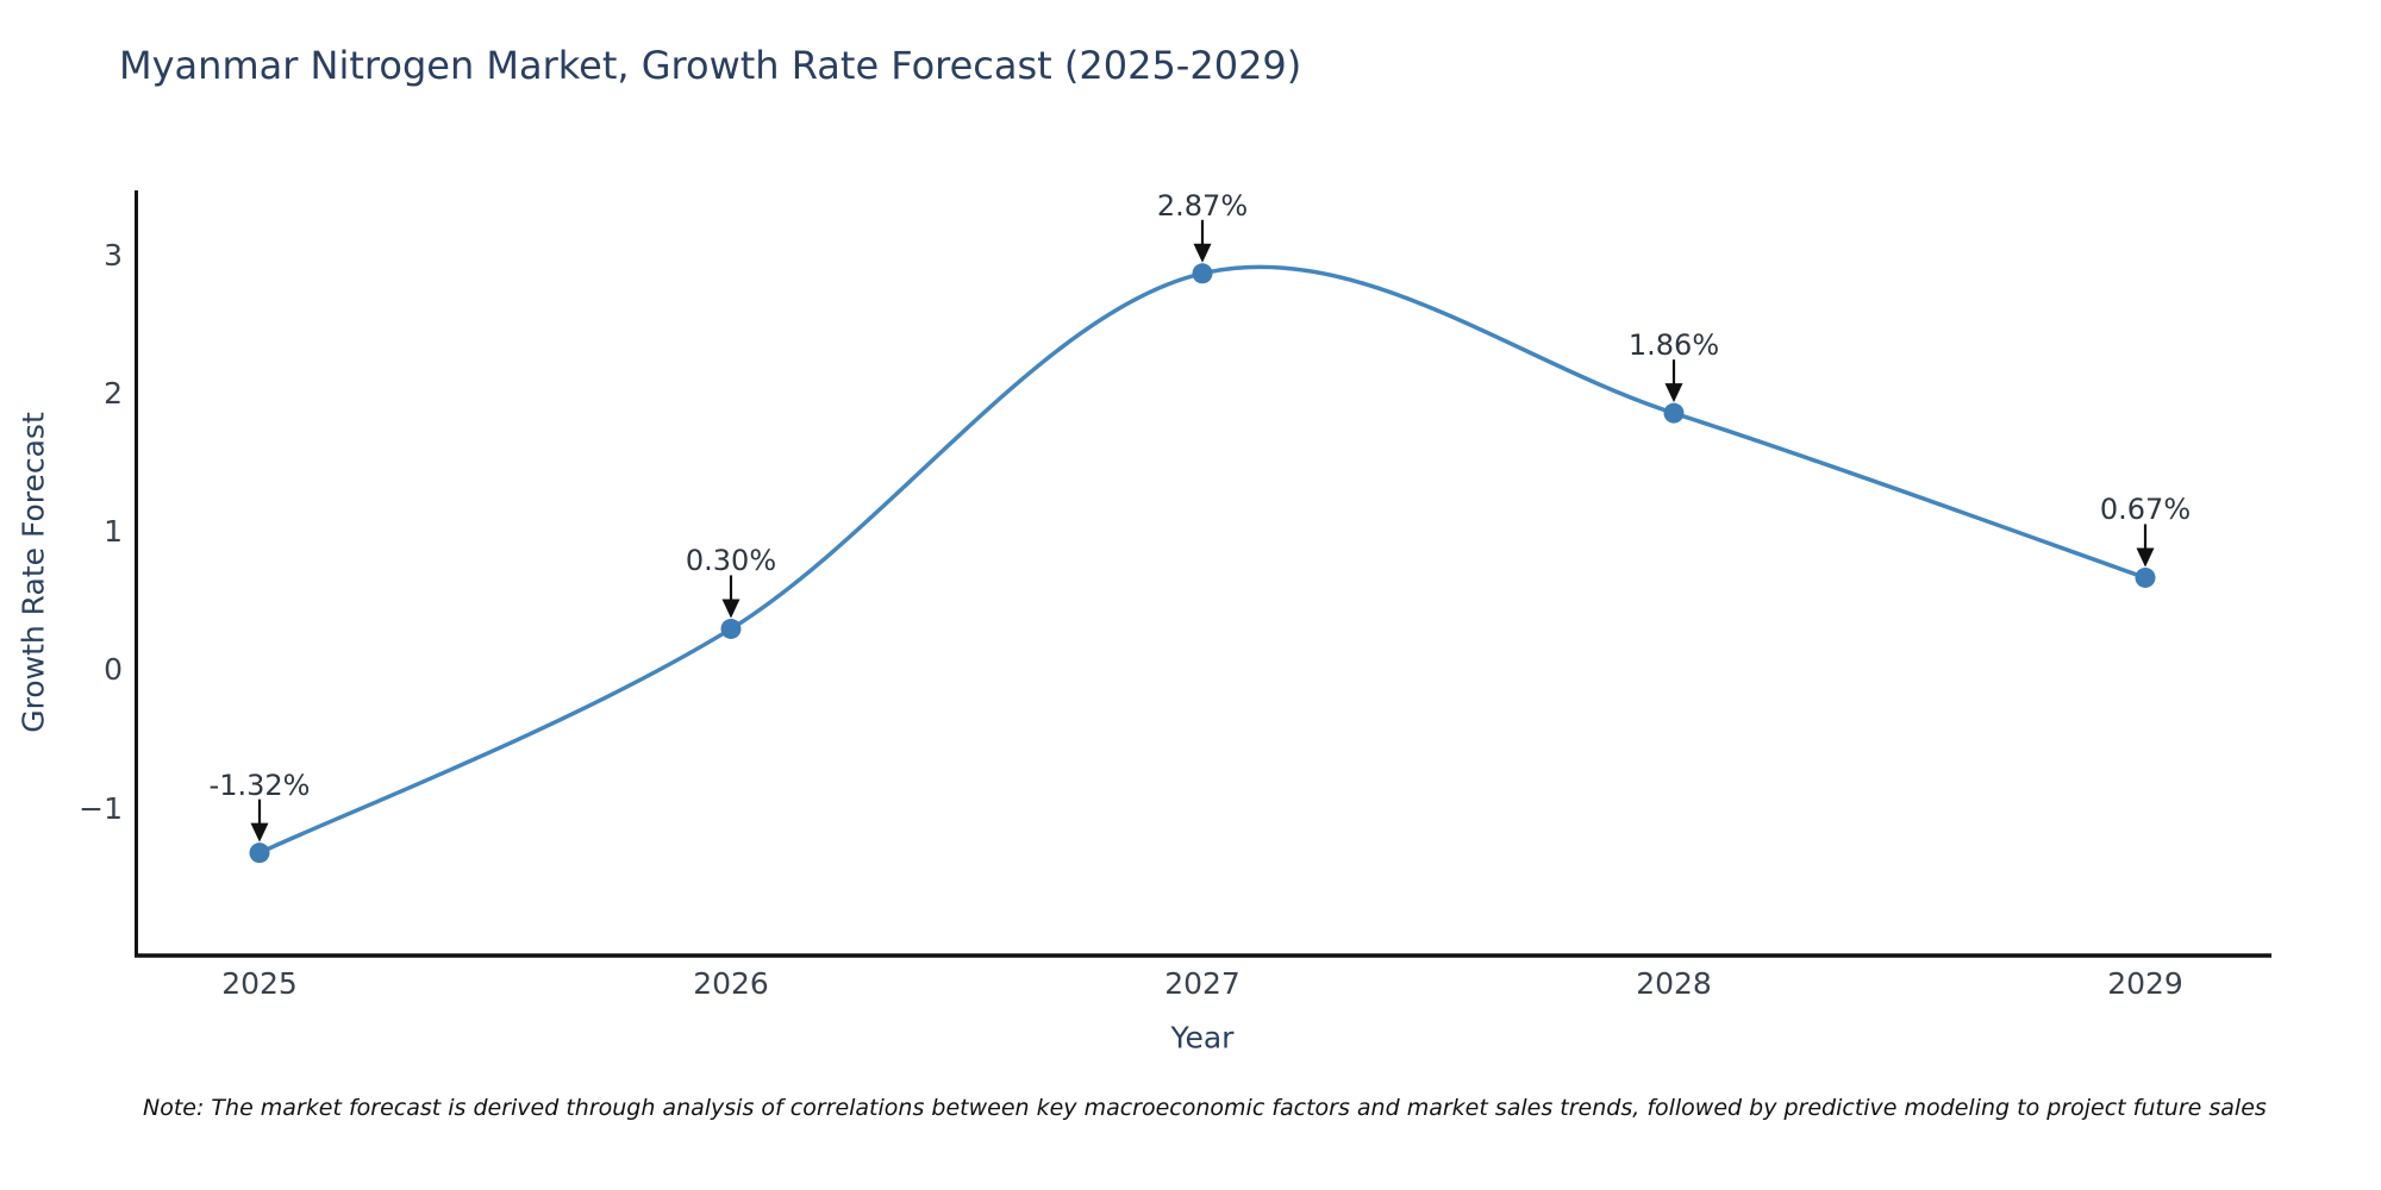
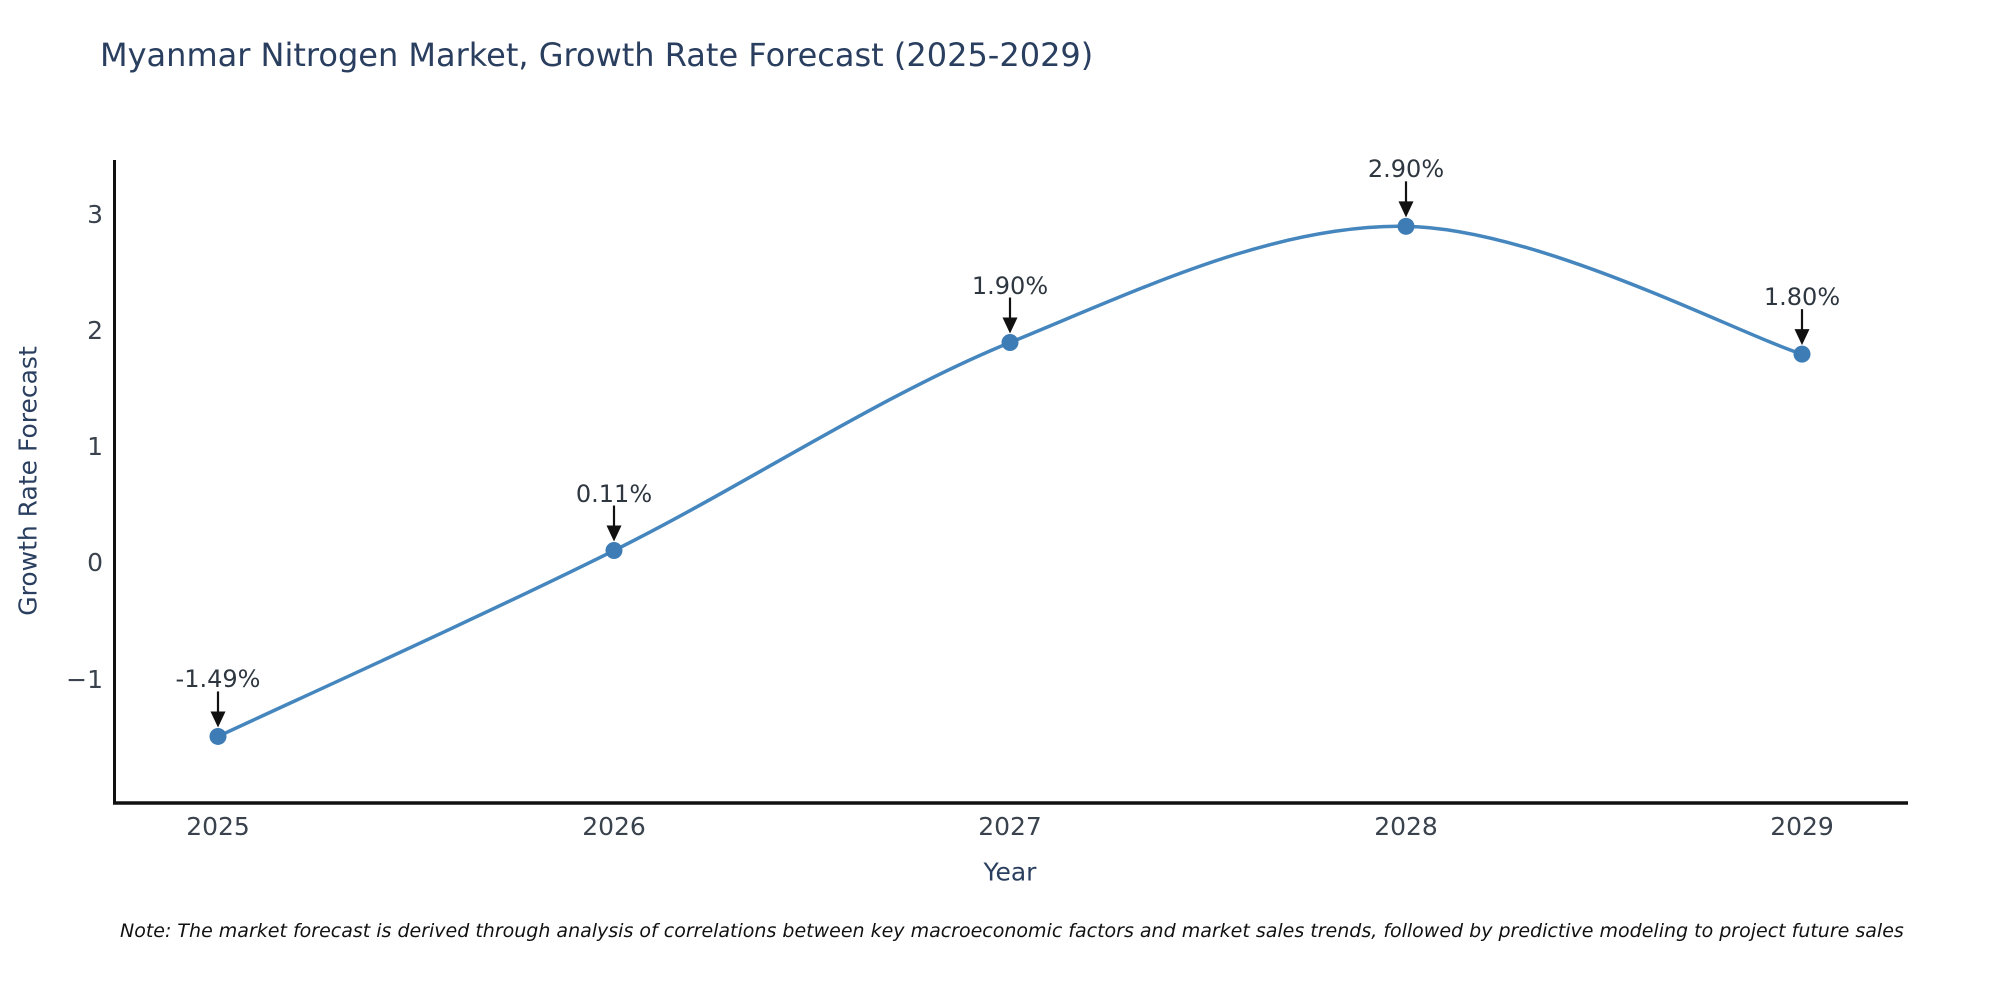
2025: -1.32% -> -1.49%
2026: 0.30% -> 0.11%
2027: 2.87% -> 1.90%
2028: 1.86% -> 2.90%
2029: 0.67% -> 1.80%
